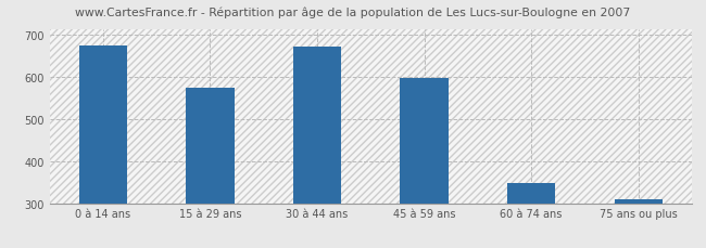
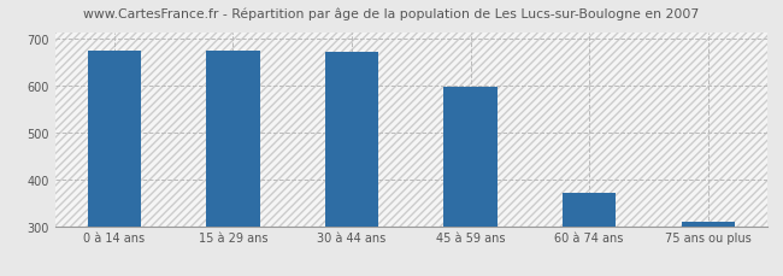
15 à 29 ans: 575 -> 675
60 à 74 ans: 348 -> 370
